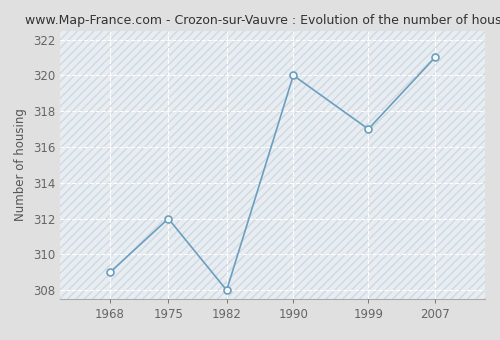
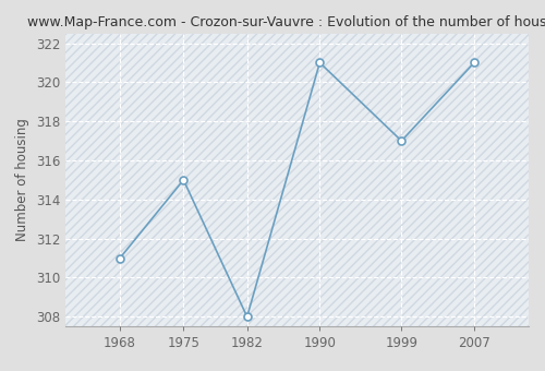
1968: 309 -> 311
1975: 312 -> 315
1990: 320 -> 321
